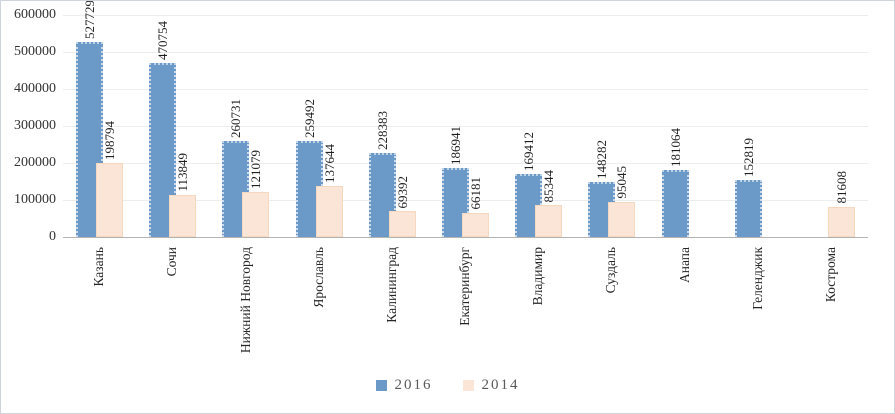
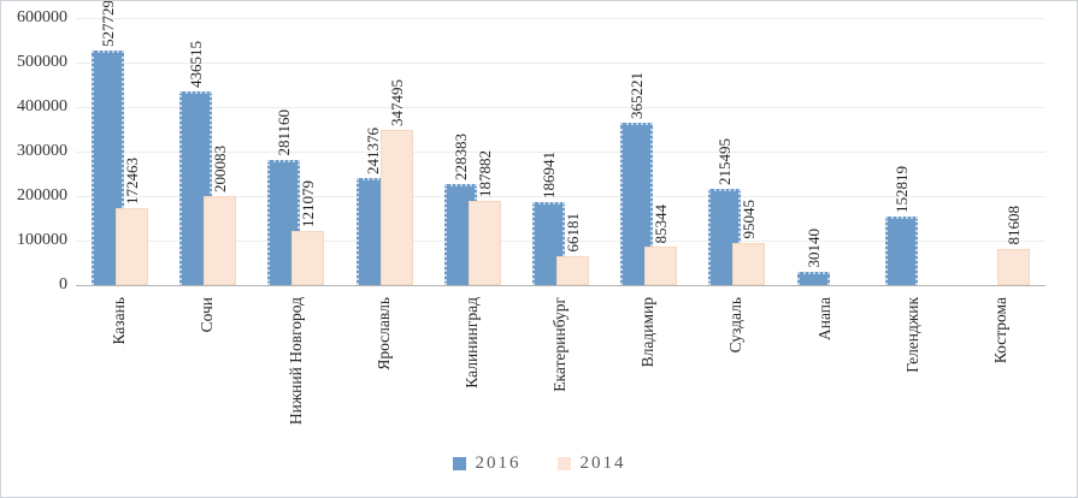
2014/Казань: 198794 -> 172463
2016/Сочи: 470754 -> 436515
2014/Сочи: 113849 -> 200083
2016/Нижний Новгород: 260731 -> 281160
2016/Ярославль: 259492 -> 241376
2014/Ярославль: 137644 -> 347495
2014/Калининград: 69392 -> 187882
2016/Владимир: 169412 -> 365221
2016/Суздаль: 148282 -> 215495
2016/Анапа: 181064 -> 30140
